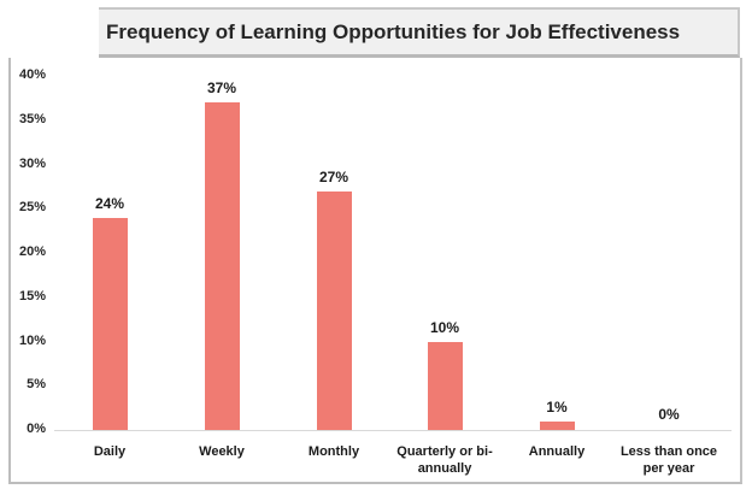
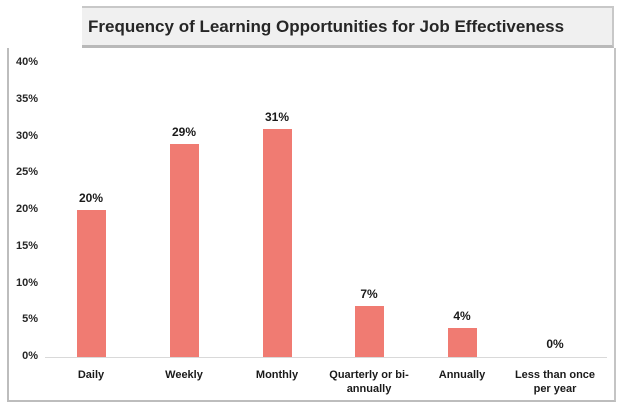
Daily: 24% -> 20%
Weekly: 37% -> 29%
Monthly: 27% -> 31%
Quarterly or bi-annually: 10% -> 7%
Annually: 1% -> 4%
